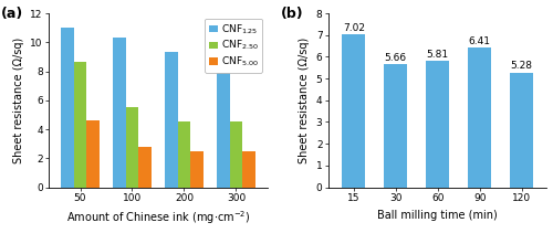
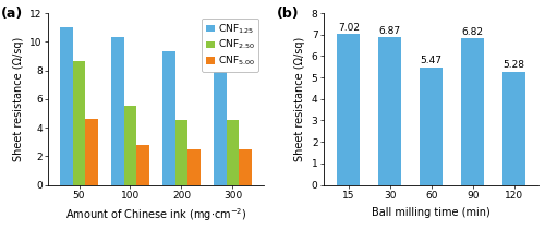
30: 5.66 -> 6.87
60: 5.81 -> 5.47
90: 6.41 -> 6.82
